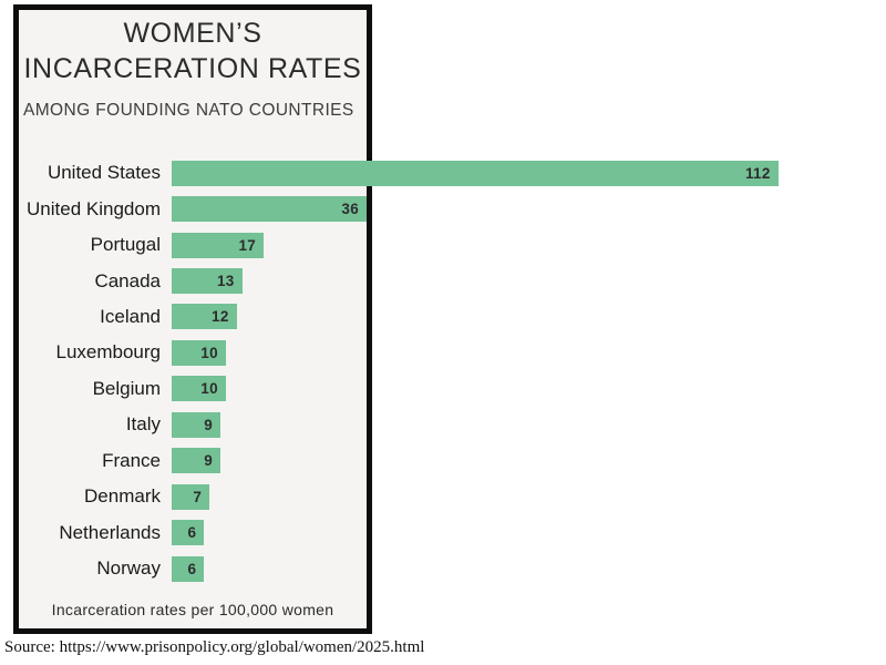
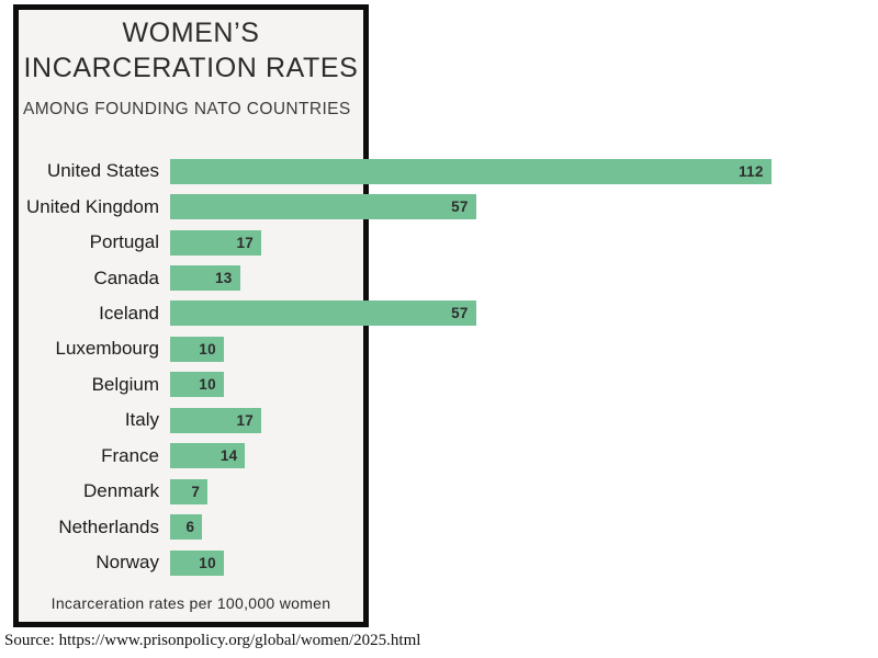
United Kingdom: 36 -> 57
Iceland: 12 -> 57
Italy: 9 -> 17
France: 9 -> 14
Norway: 6 -> 10
